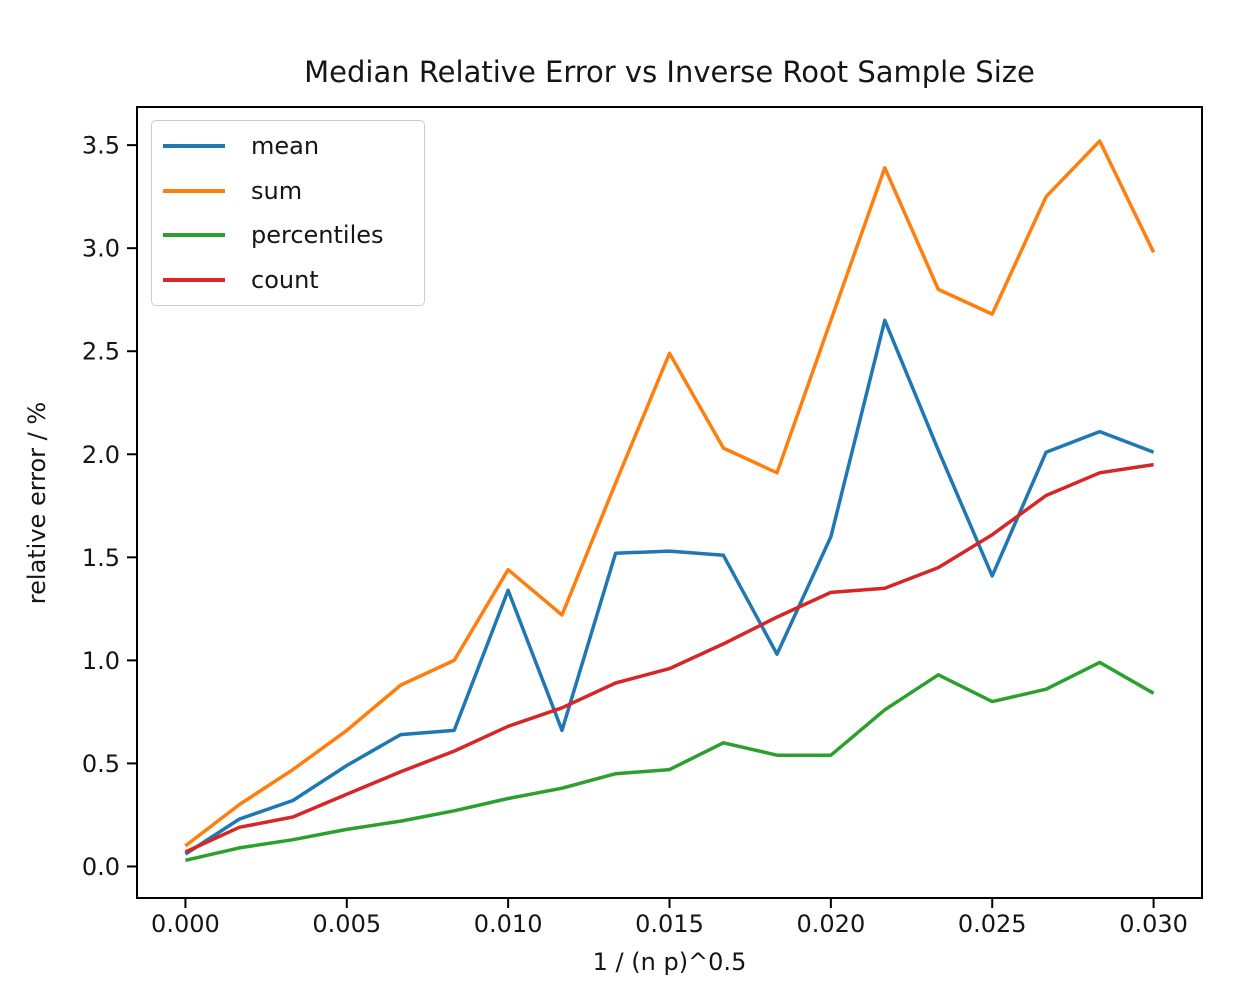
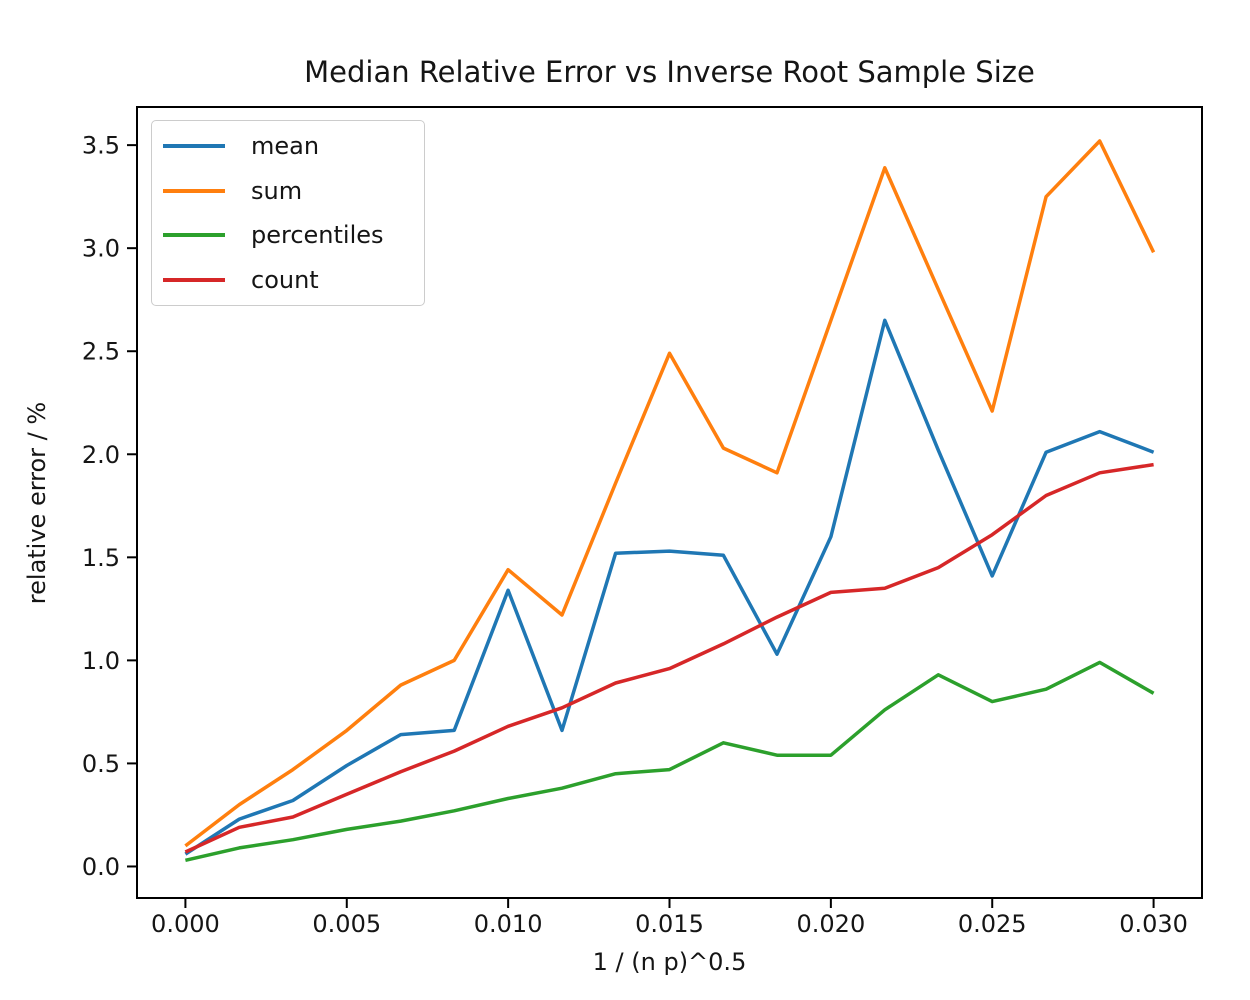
sum/0.025: 2.68 -> 2.21
